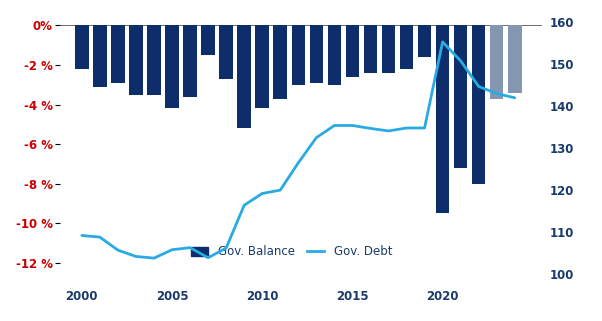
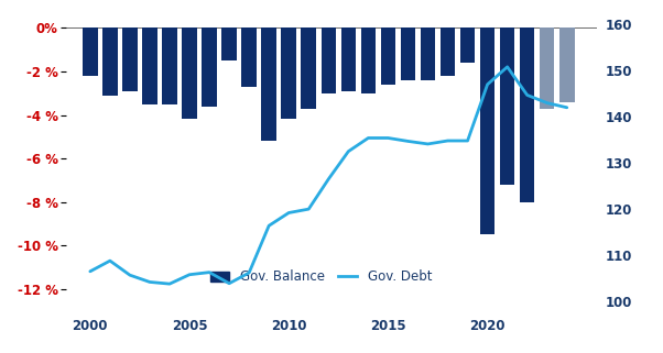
Gov. Debt/2000: 109.2 -> 106.5
Gov. Debt/2020: 155.3 -> 147.0
